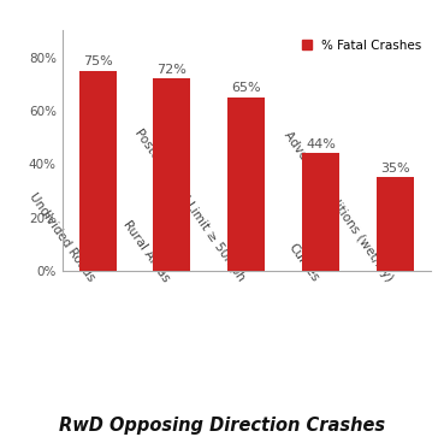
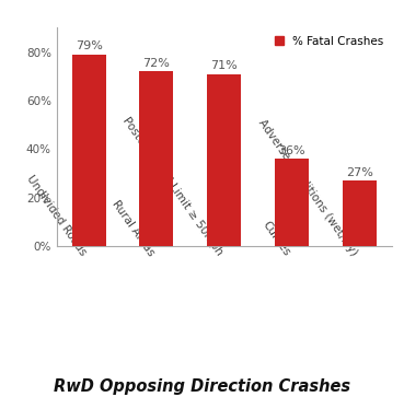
Undivided Roads: 75% -> 79%
Posted Speed Limit ≥ 50mph: 65% -> 71%
Curves: 44% -> 36%
Adverse Conditions (wet/icy): 35% -> 27%
